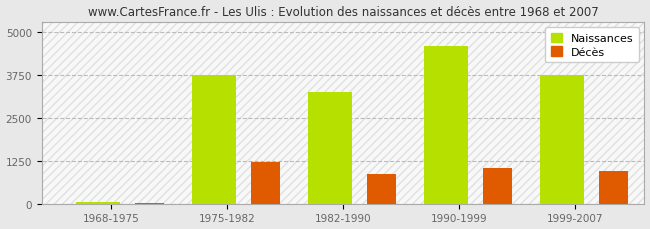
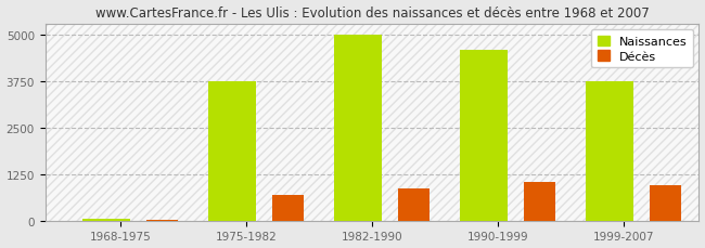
Décès/1975-1982: 1200 -> 700
Naissances/1982-1990: 3250 -> 5000
